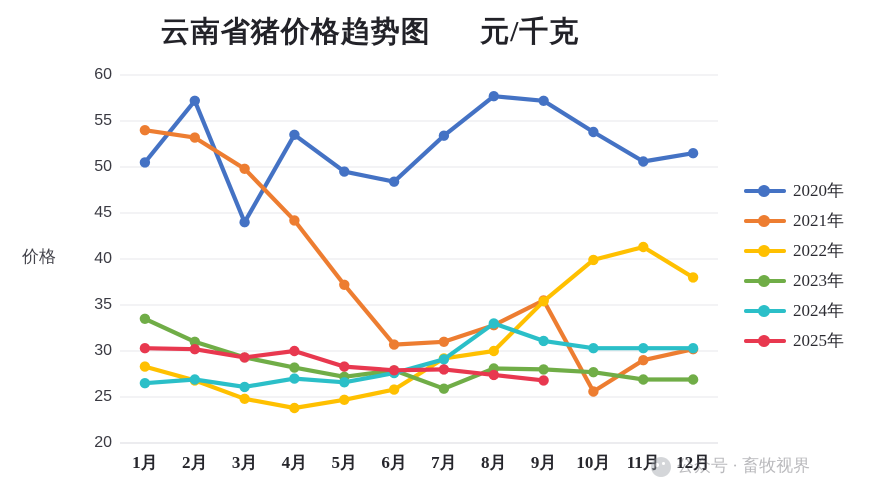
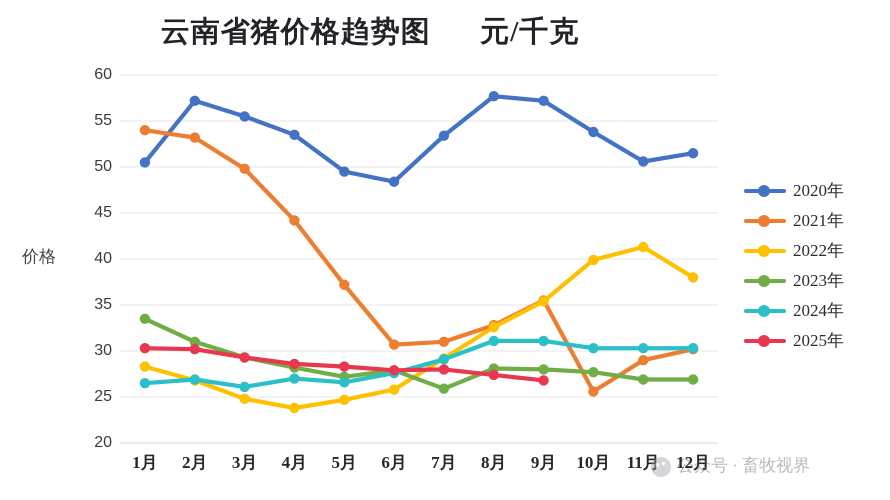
2020年/3月: 44 -> 56
2025年/4月: 30 -> 29
2022年/8月: 30 -> 33
2024年/8月: 33 -> 31
